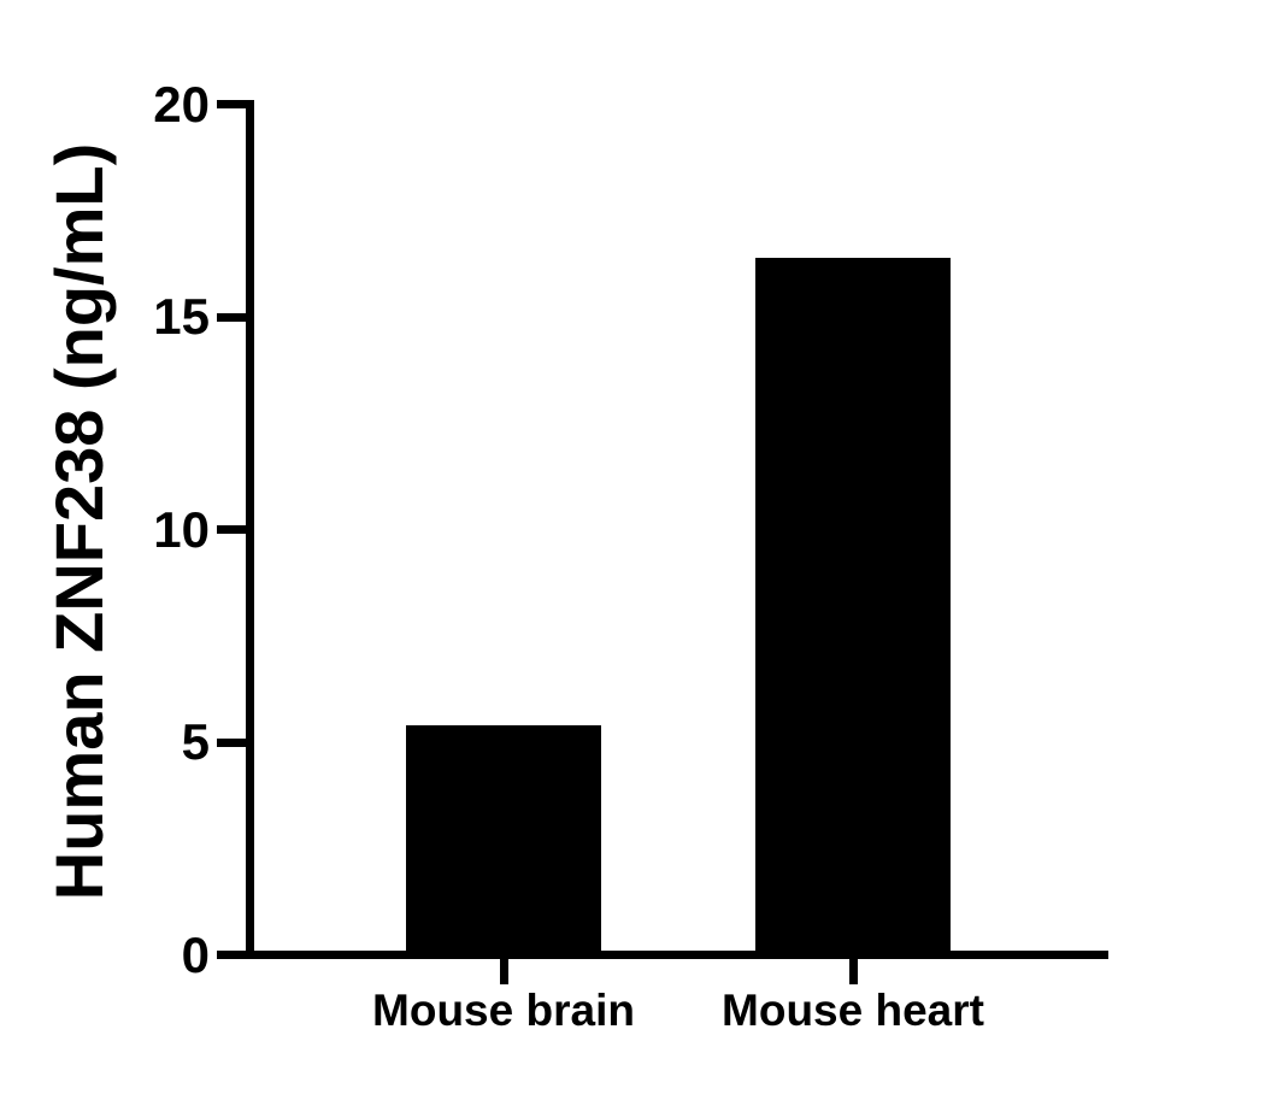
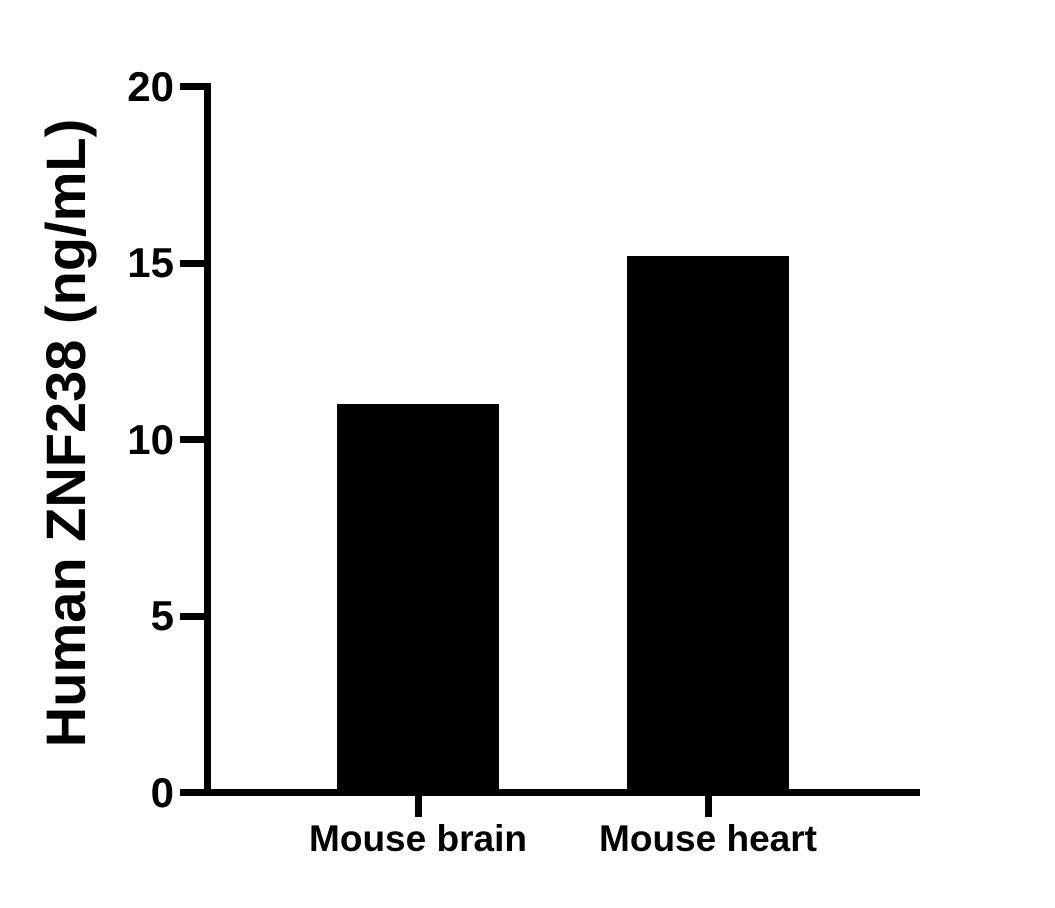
Mouse brain: 5.4 -> 11.0
Mouse heart: 16.4 -> 15.2
